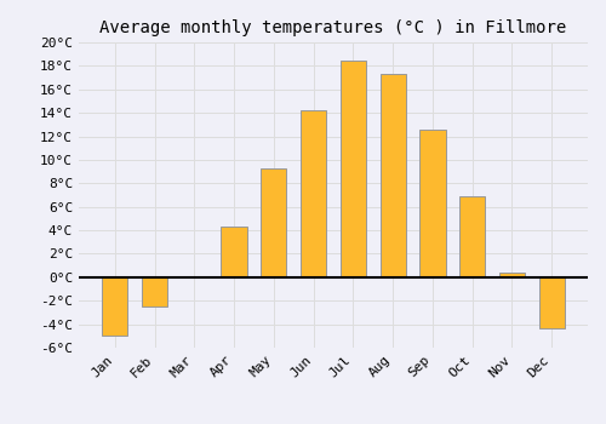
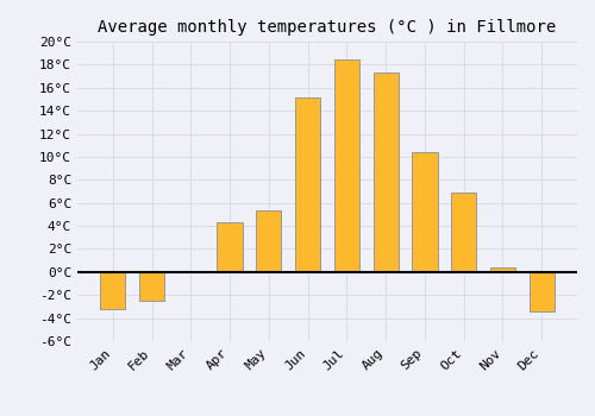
Jan: -5.0°C -> -3.2°C
May: 9.3°C -> 5.4°C
Jun: 14.2°C -> 15.2°C
Sep: 12.6°C -> 10.4°C
Dec: -4.3°C -> -3.4°C
